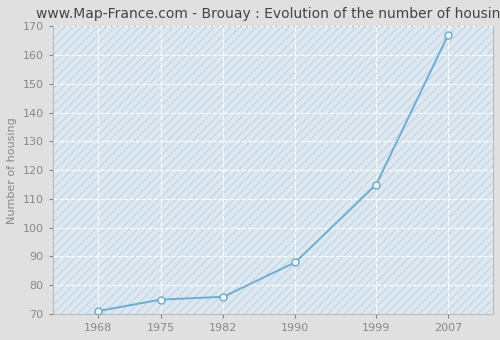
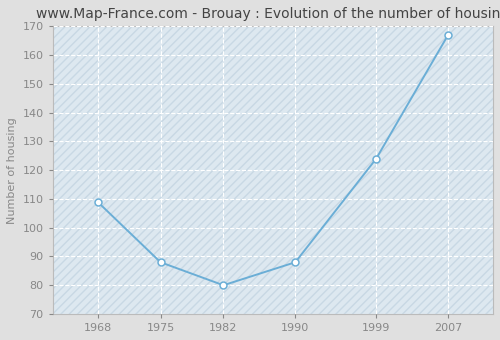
1968: 71 -> 109
1975: 75 -> 88
1982: 76 -> 80
1999: 115 -> 124
